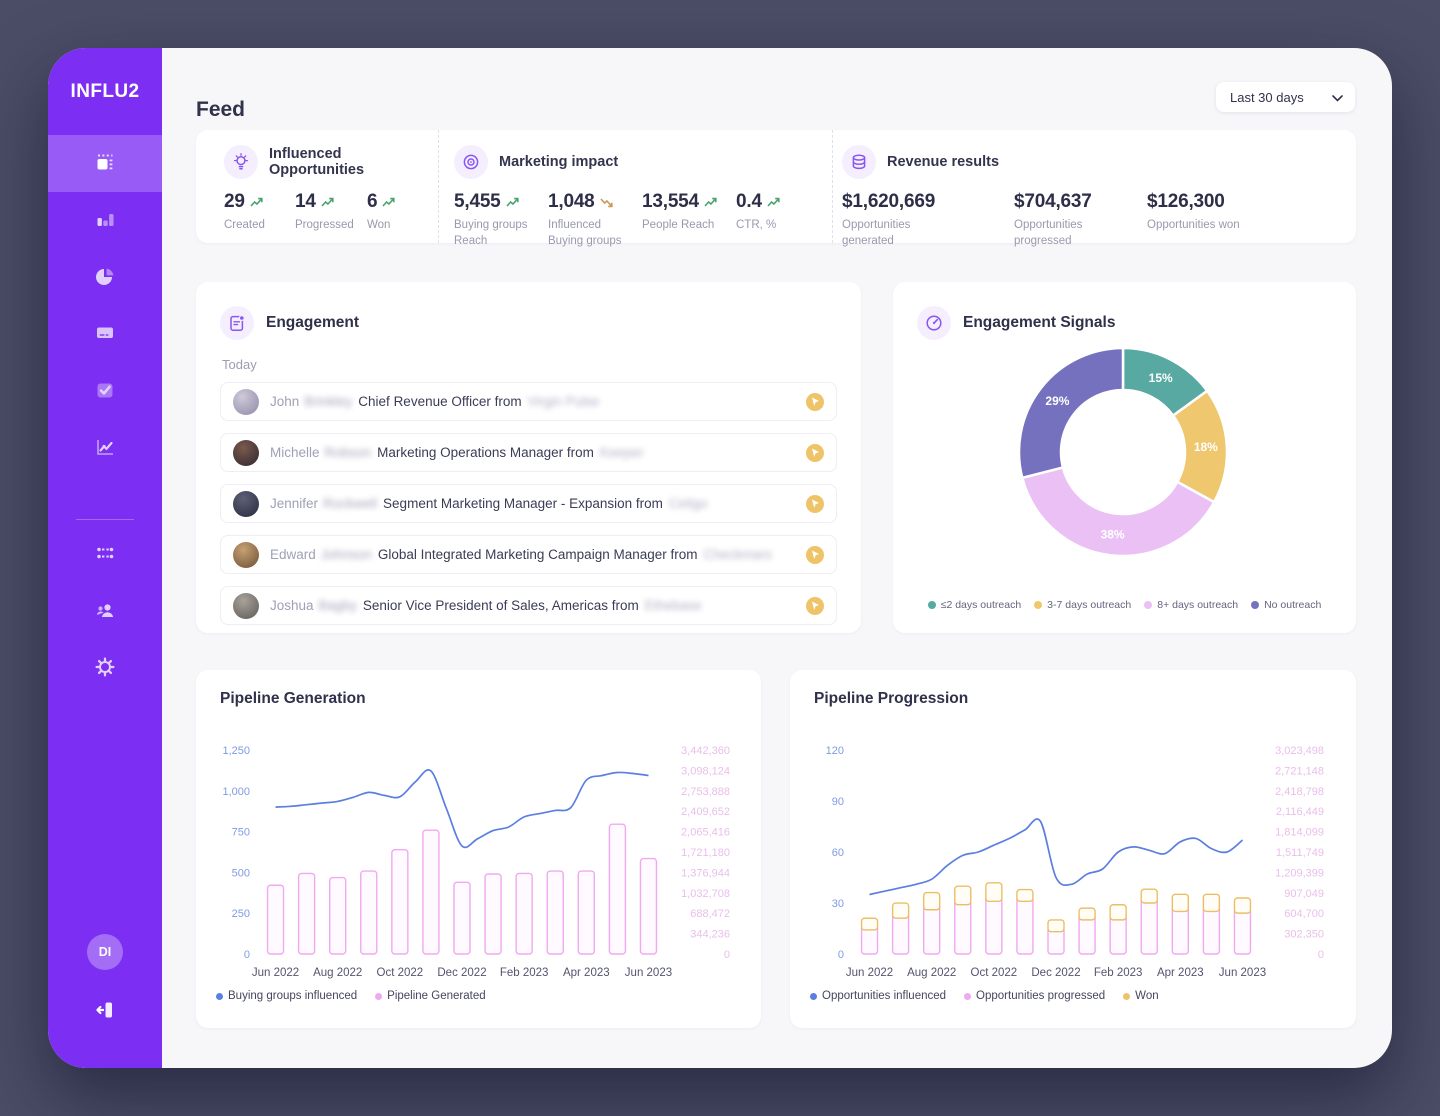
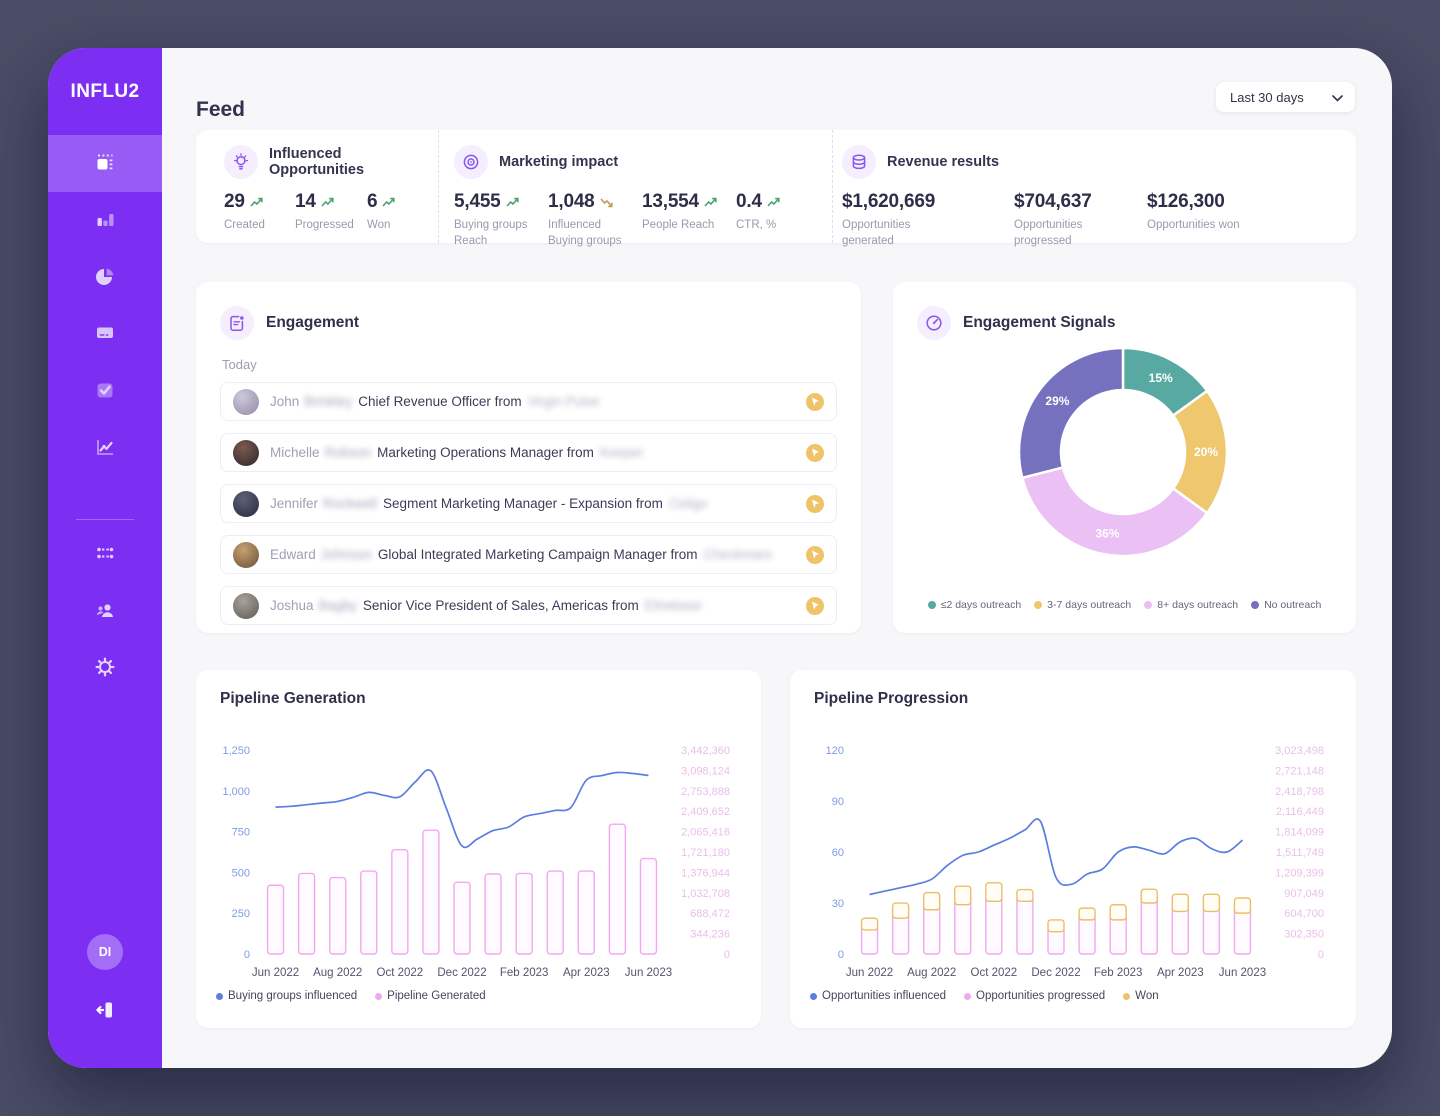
Engagement Signals/3-7 days outreach: 18% -> 20%
Engagement Signals/8+ days outreach: 38% -> 36%
